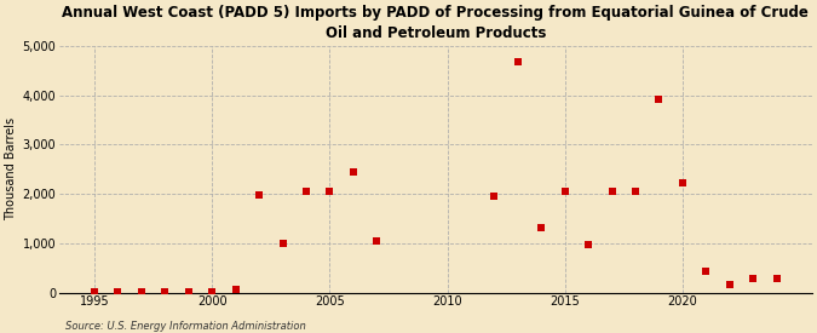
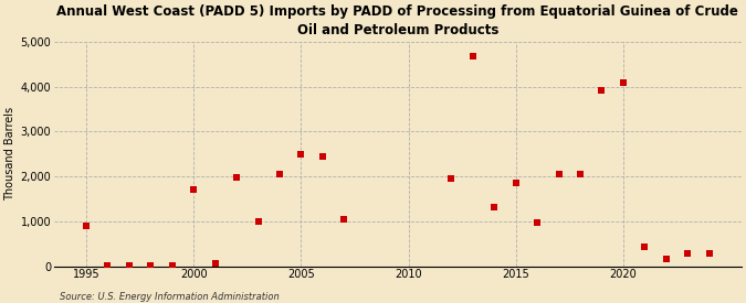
1995: 20 -> 900
2000: 20 -> 1,700
2005: 2,050 -> 2,500
2015: 2,060 -> 1,850
2020: 2,220 -> 4,100
